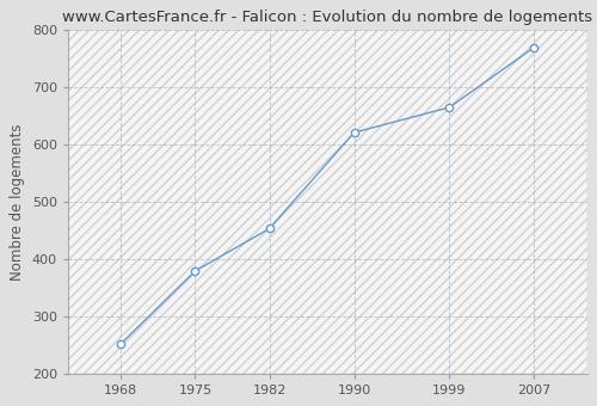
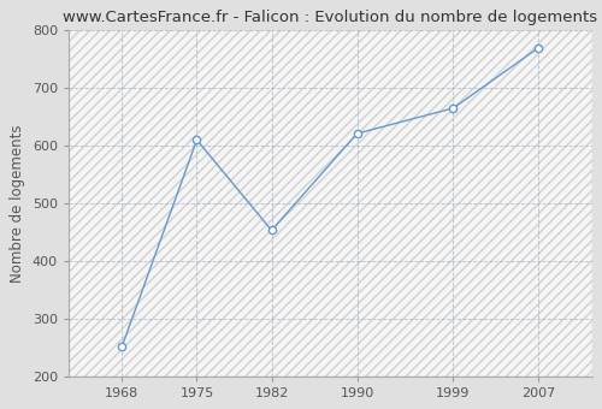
1975: 379 -> 610
